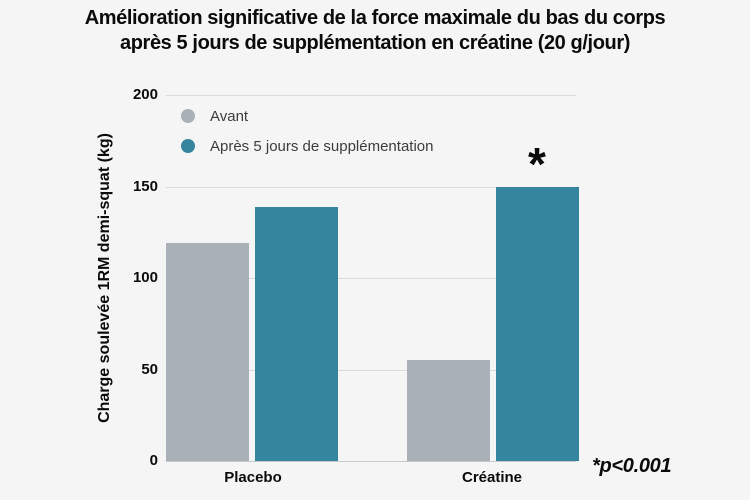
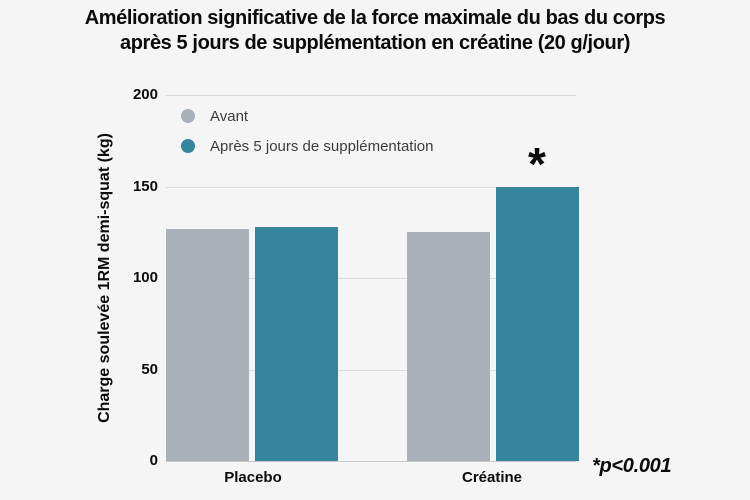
Avant/Placebo: 119 -> 127
Après 5 jours de supplémentation/Placebo: 139 -> 128
Avant/Créatine: 55 -> 125
